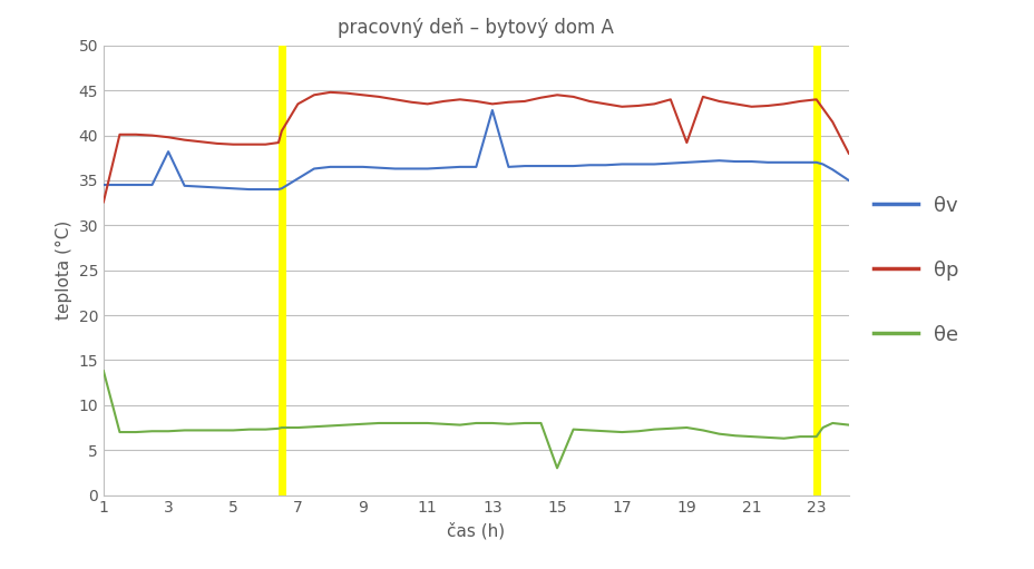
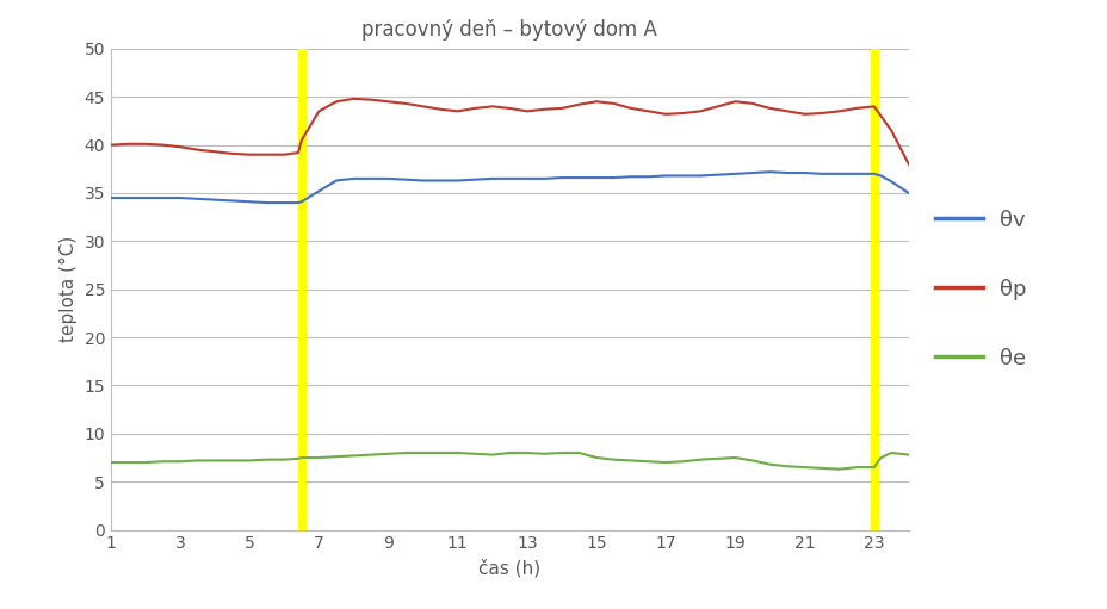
θp/1: 32.6 -> 40.0
θe/1: 13.8 -> 7.0
θv/3: 38.2 -> 34.5
θv/13: 42.8 -> 36.5
θe/15: 3.0 -> 7.5
θp/19: 39.2 -> 44.5
